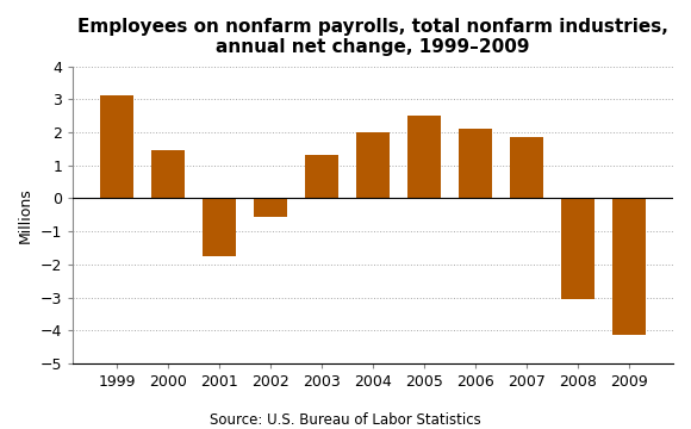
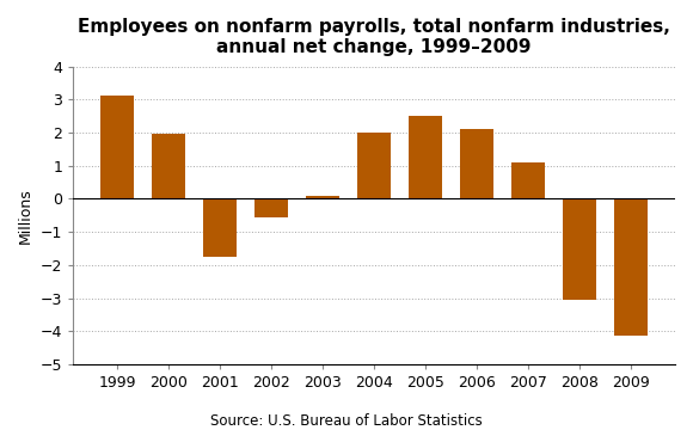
2000: 1.45 -> 1.95
2003: 1.30 -> 0.07
2007: 1.85 -> 1.10
